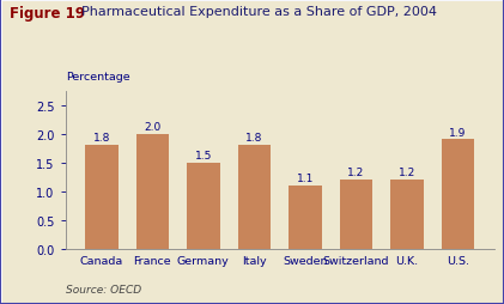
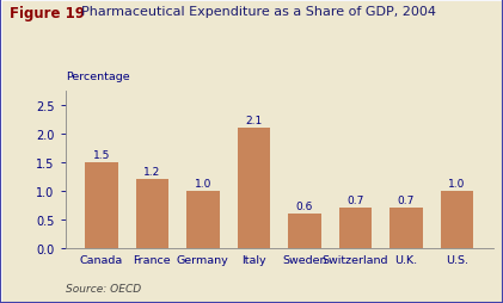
Canada: 1.8 -> 1.5
France: 2.0 -> 1.2
Germany: 1.5 -> 1.0
Italy: 1.8 -> 2.1
Sweden: 1.1 -> 0.6
Switzerland: 1.2 -> 0.7
U.K.: 1.2 -> 0.7
U.S.: 1.9 -> 1.0
